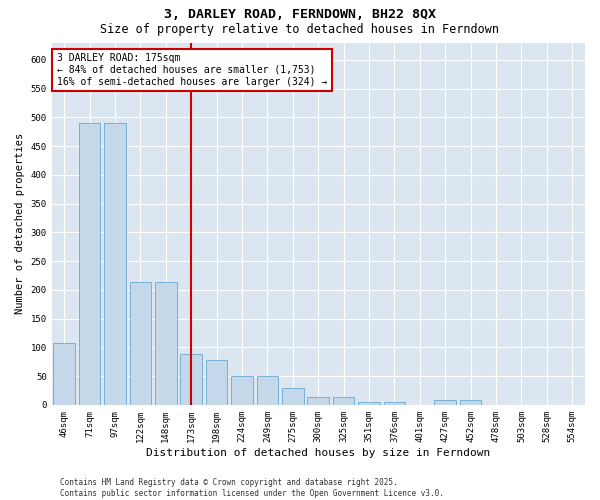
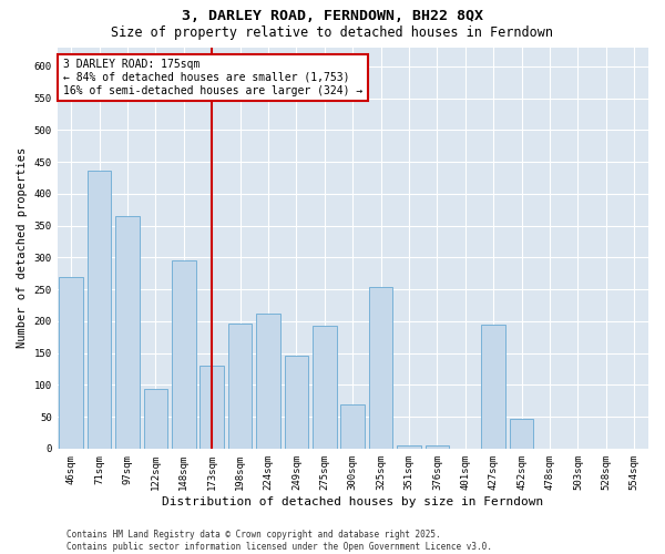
46sqm: 108 -> 270
71sqm: 490 -> 436
97sqm: 490 -> 364
122sqm: 213 -> 94
148sqm: 213 -> 296
173sqm: 88 -> 130
198sqm: 78 -> 196
224sqm: 50 -> 212
249sqm: 50 -> 146
275sqm: 30 -> 192
300sqm: 14 -> 70
325sqm: 14 -> 254
427sqm: 8 -> 194
452sqm: 8 -> 46
